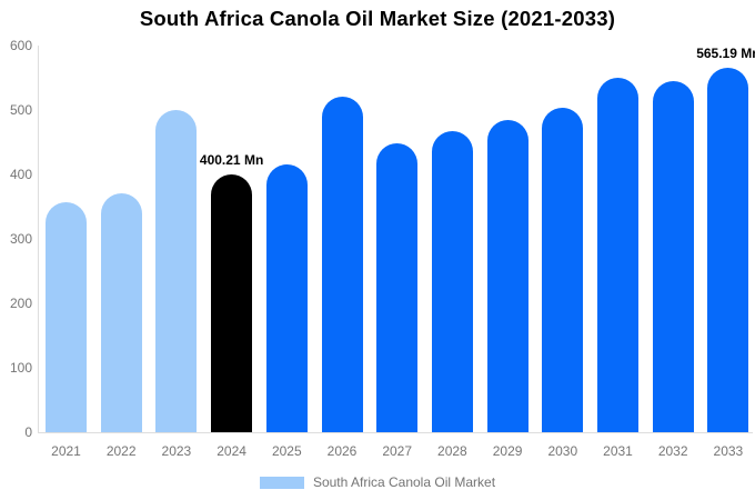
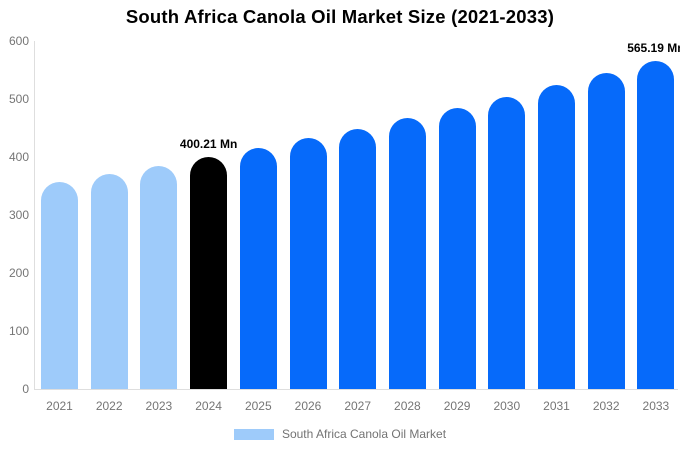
2023: 500 -> 380
2026: 520 -> 430
2031: 550 -> 520
